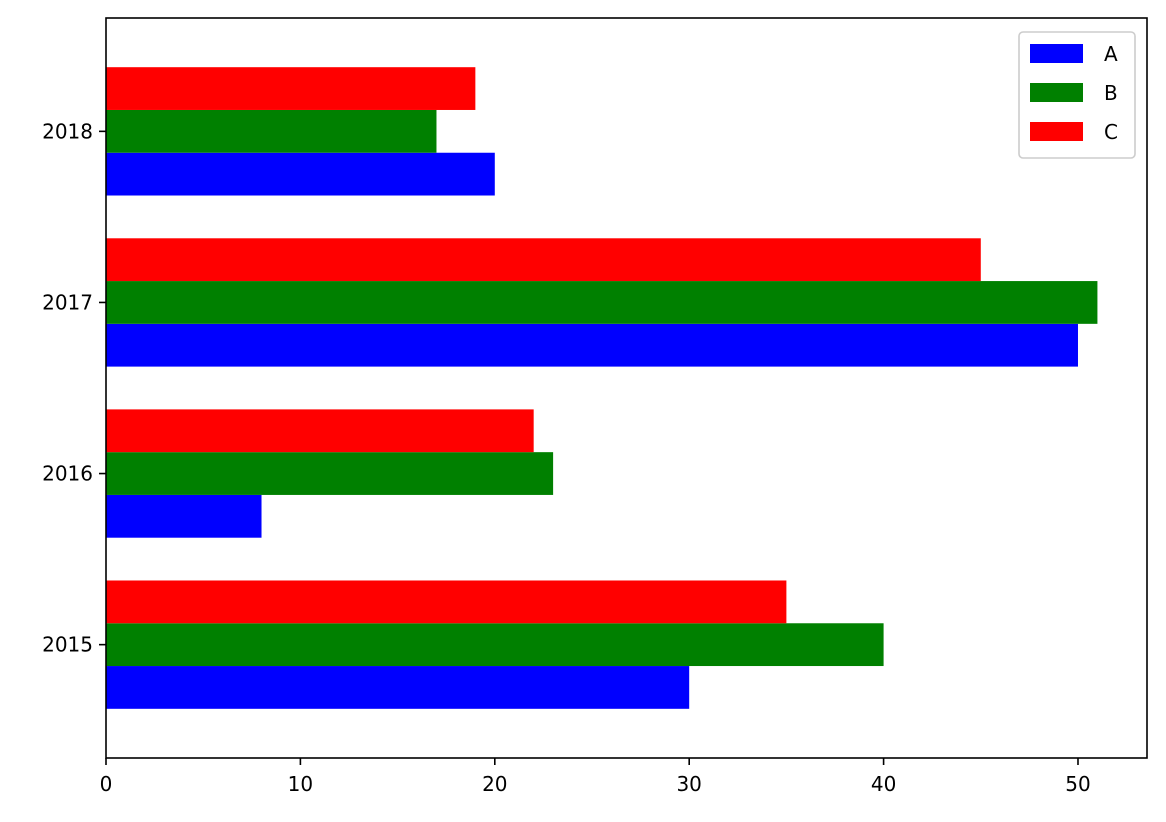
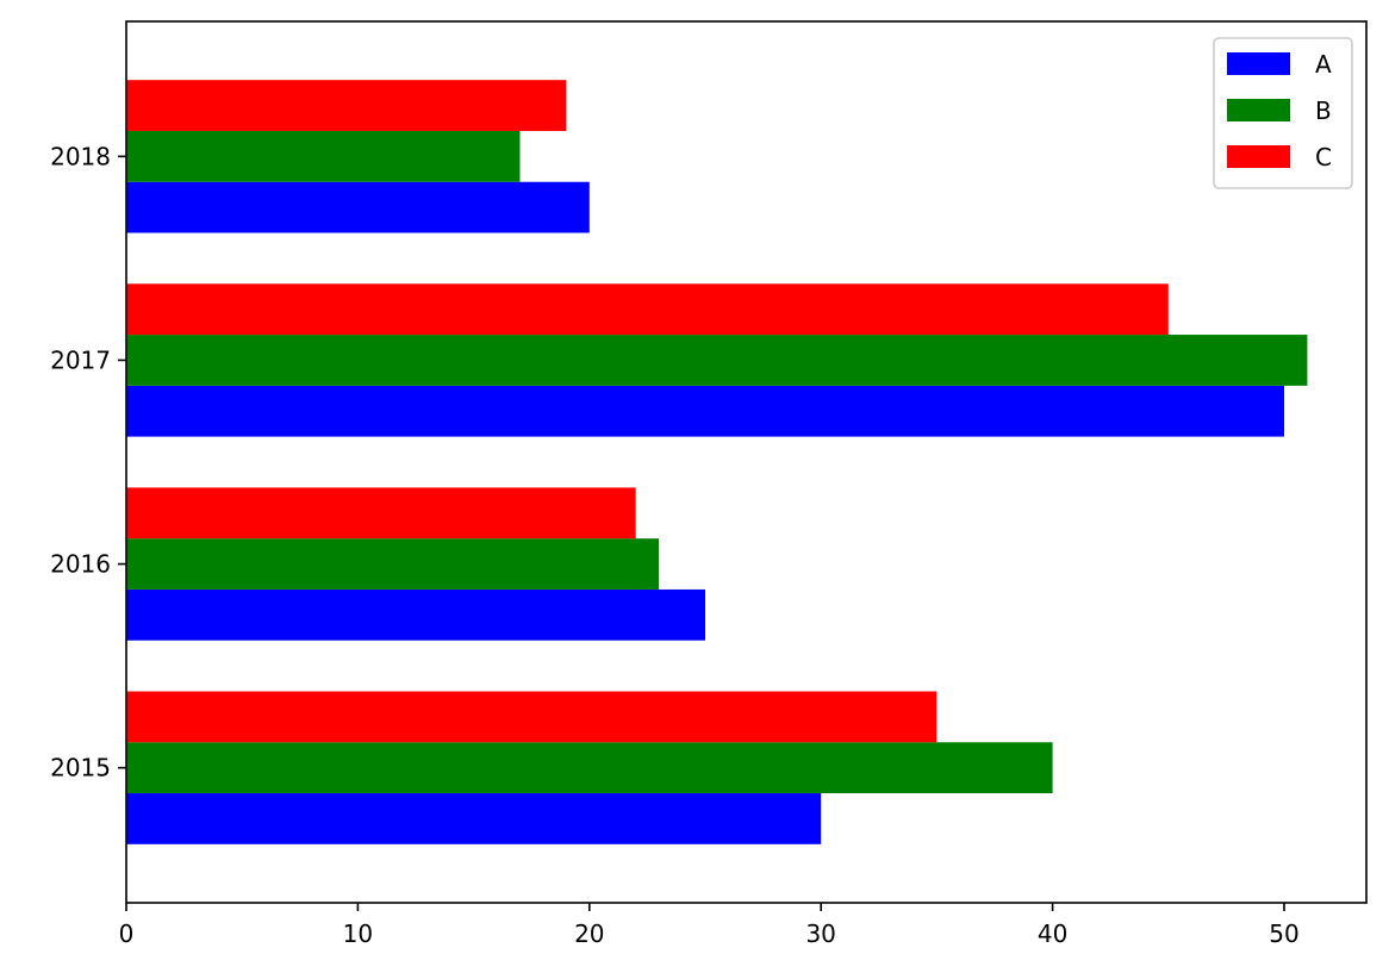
A/2016: 8 -> 25
